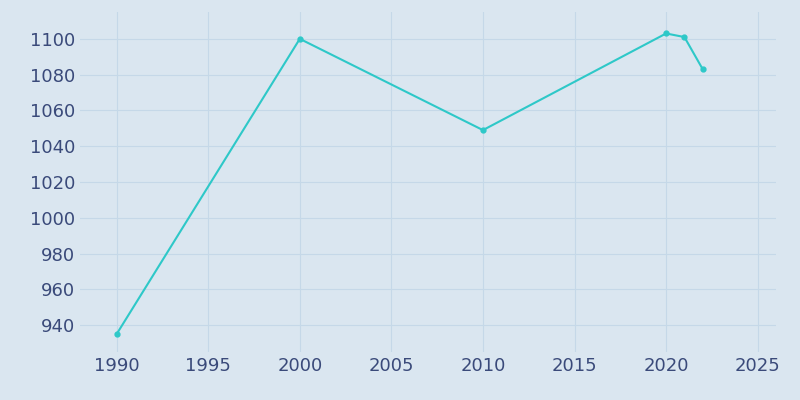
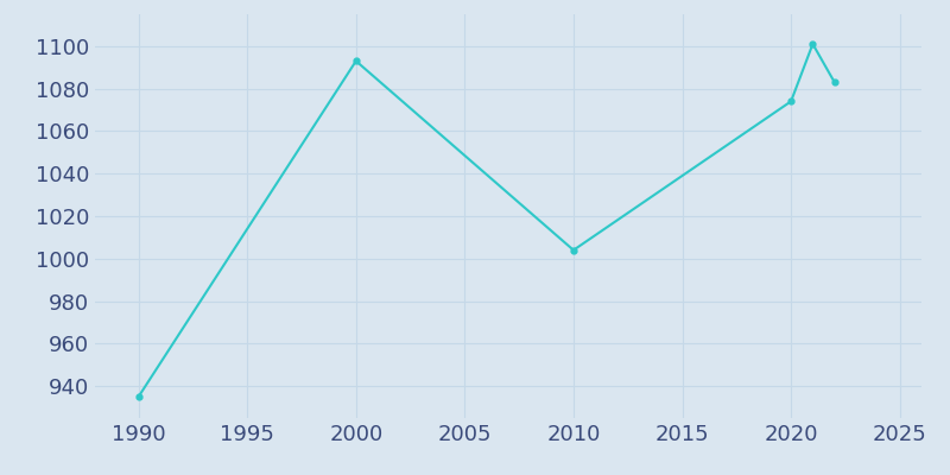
2000: 1100 -> 1093
2010: 1049 -> 1004
2020: 1103 -> 1074
